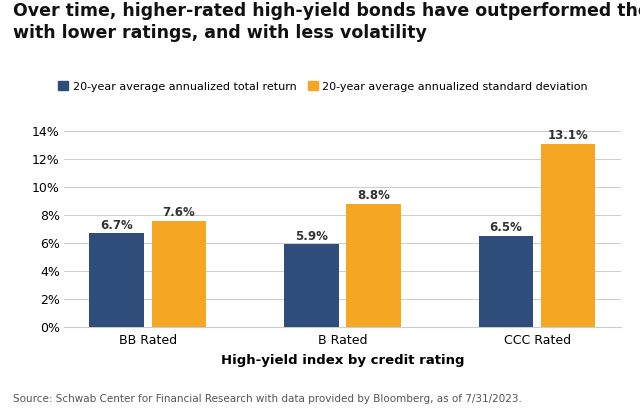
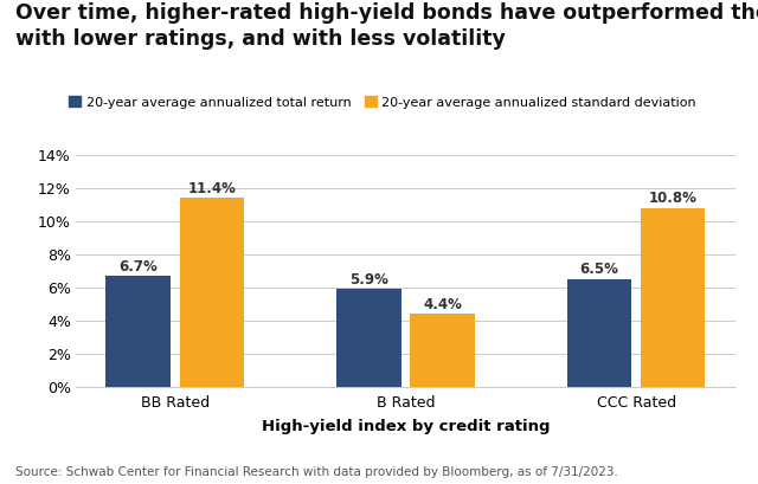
20-year average annualized standard deviation/BB Rated: 7.6% -> 11.4%
20-year average annualized standard deviation/B Rated: 8.8% -> 4.4%
20-year average annualized standard deviation/CCC Rated: 13.1% -> 10.8%
